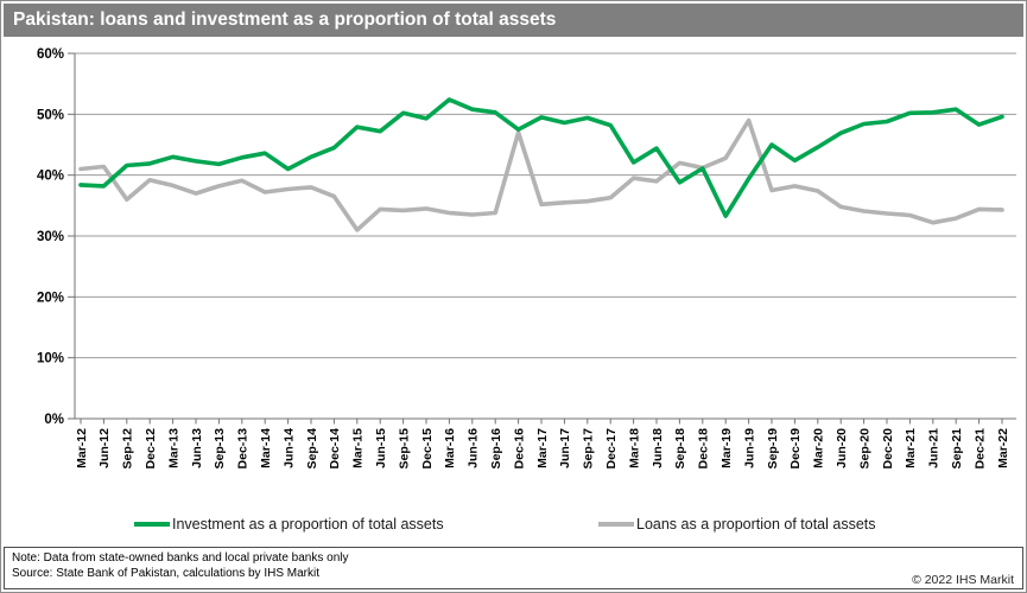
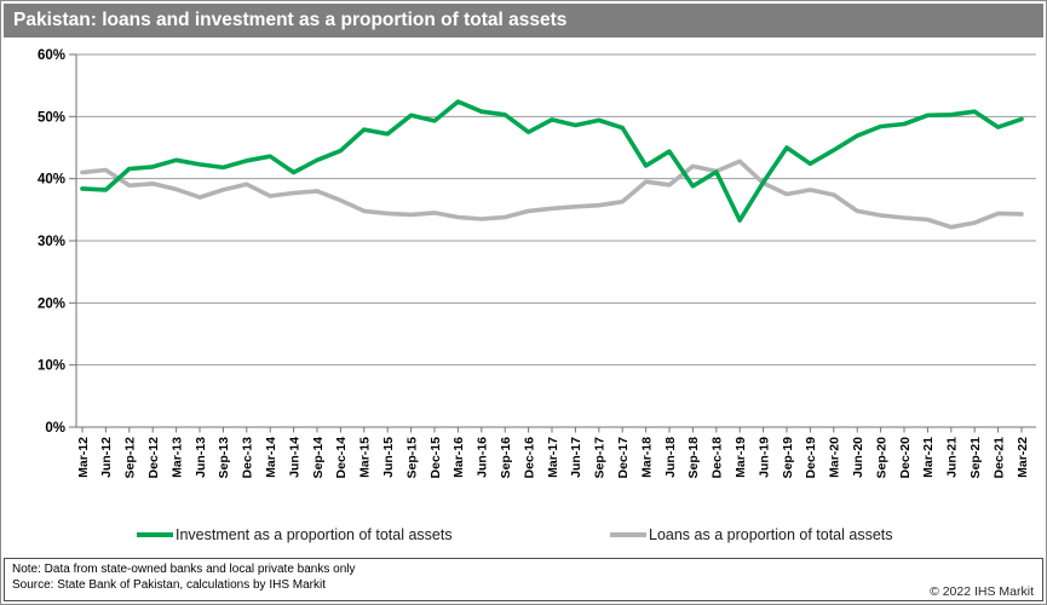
Loans as a proportion of total assets/Sep-12: 36% -> 39%
Loans as a proportion of total assets/Mar-15: 31% -> 35%
Loans as a proportion of total assets/Dec-16: 47% -> 35%
Loans as a proportion of total assets/Jun-19: 49% -> 39%
